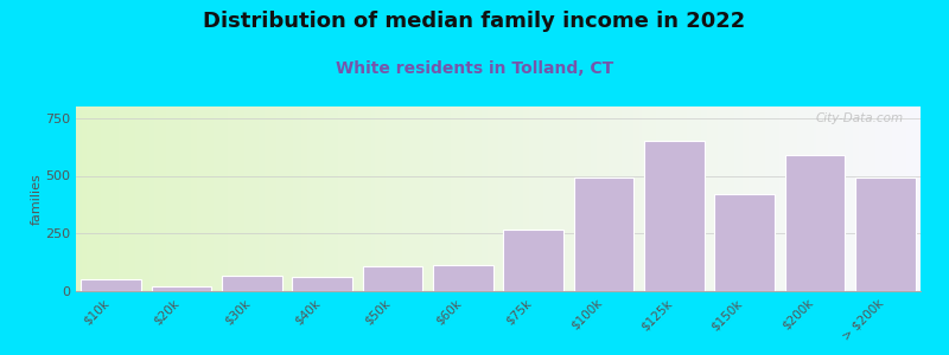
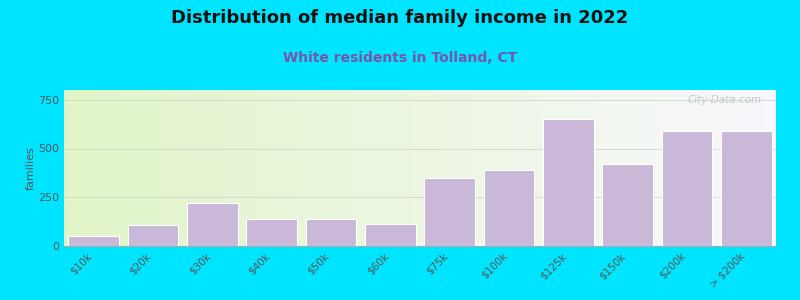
$20k: 20 -> 110
$30k: 60 -> 220
$40k: 60 -> 140
$50k: 110 -> 140
$75k: 260 -> 350
$100k: 490 -> 390
> $200k: 490 -> 590
